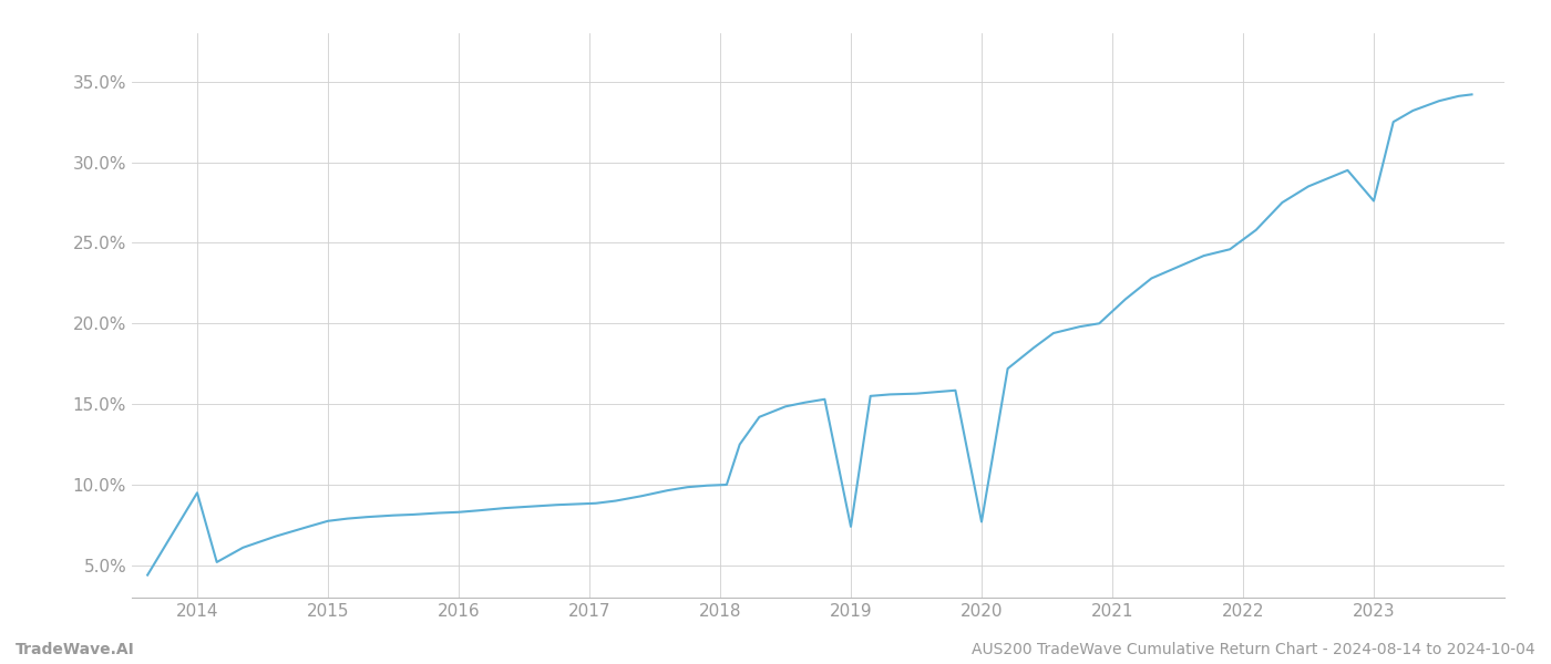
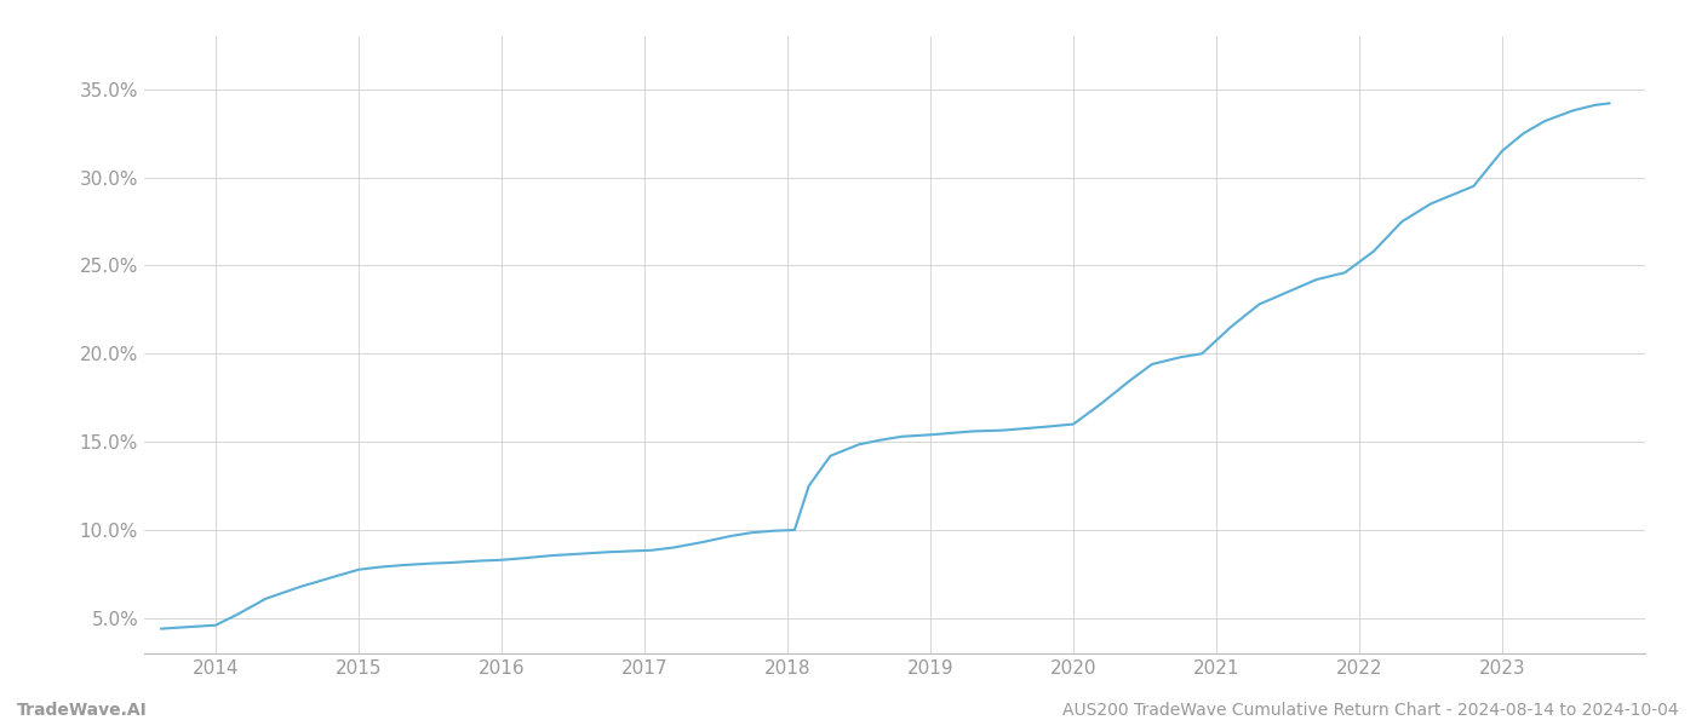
2014: 9.5% -> 4.6%
2019: 7.4% -> 15.4%
2020: 7.7% -> 16.0%
2023: 27.6% -> 31.5%
